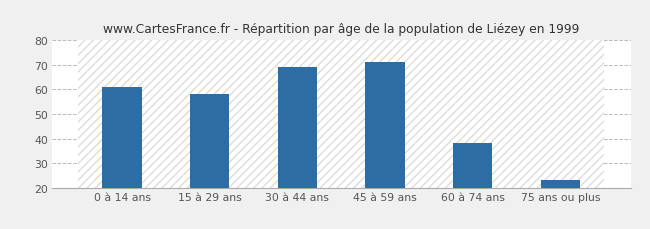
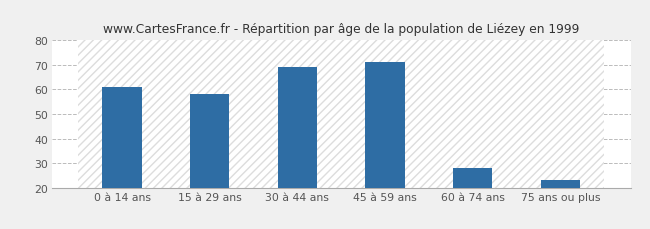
60 à 74 ans: 38 -> 28
